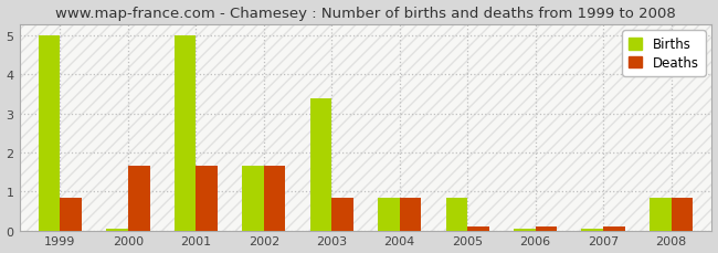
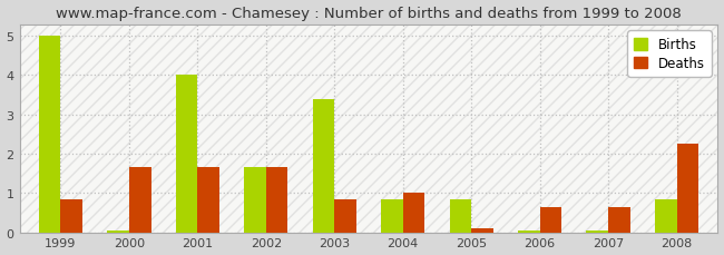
Births/2001: 5.00 -> 4.00
Deaths/2004: 0.83 -> 1.00
Deaths/2006: 0.10 -> 0.65
Deaths/2007: 0.10 -> 0.65
Deaths/2008: 0.83 -> 2.25
